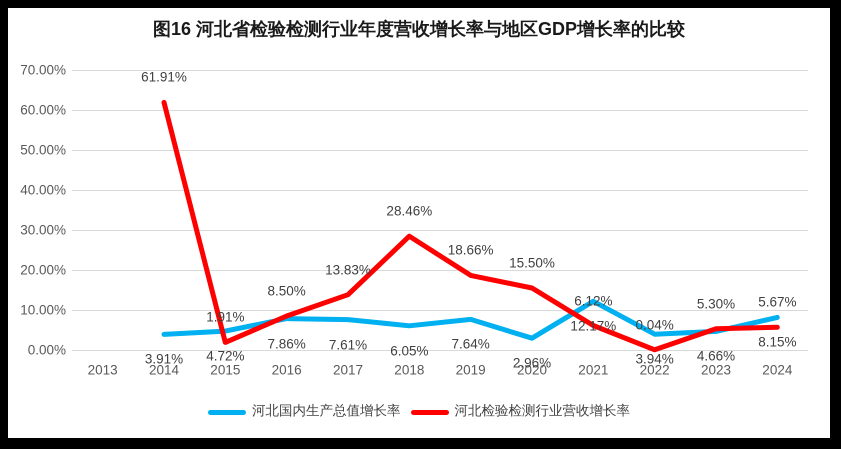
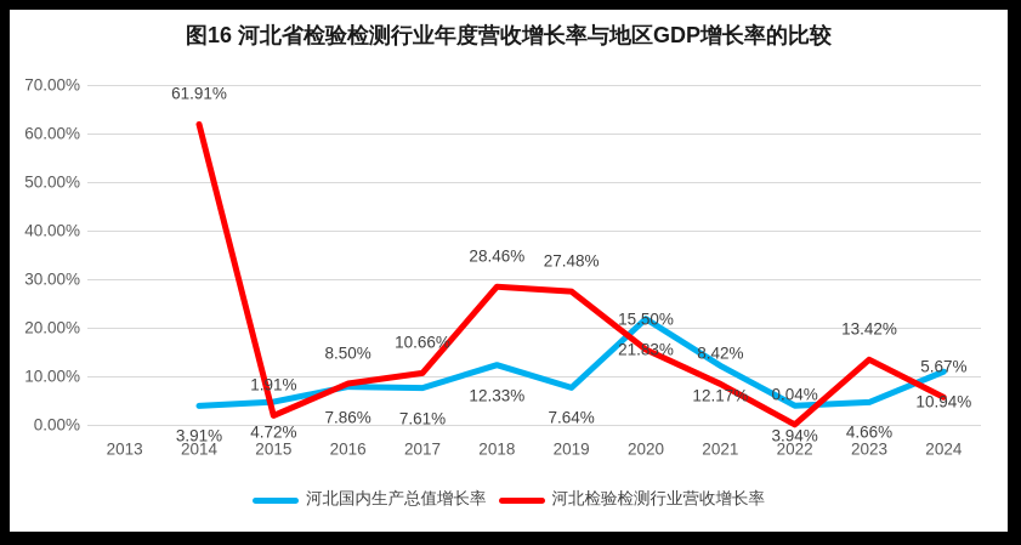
河北检验检测行业营收增长率/2017: 13.83% -> 10.66%
河北国内生产总值增长率/2018: 6.05% -> 12.33%
河北检验检测行业营收增长率/2019: 18.66% -> 27.48%
河北国内生产总值增长率/2020: 2.96% -> 21.83%
河北检验检测行业营收增长率/2021: 6.12% -> 8.42%
河北检验检测行业营收增长率/2023: 5.30% -> 13.42%
河北国内生产总值增长率/2024: 8.15% -> 10.94%
